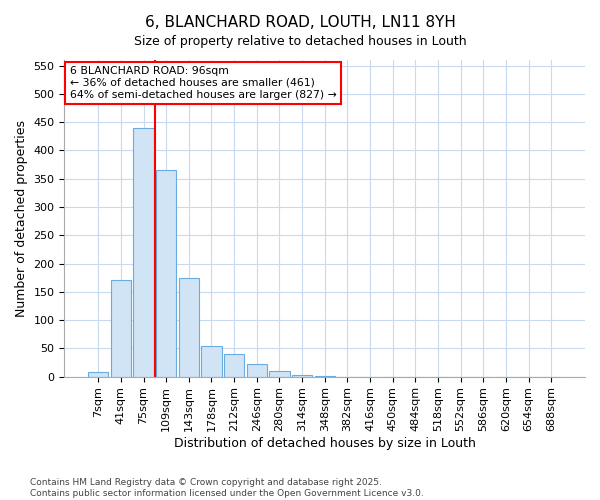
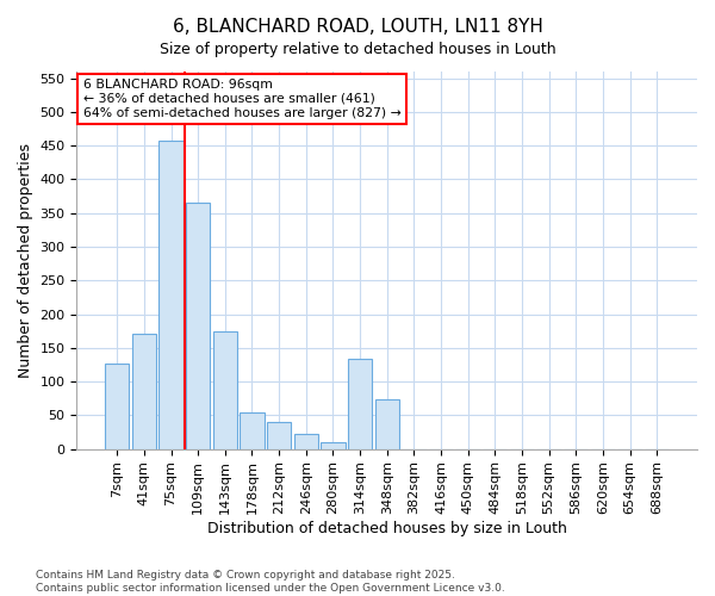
7sqm: 8 -> 126
75sqm: 440 -> 458
314sqm: 3 -> 134
348sqm: 1 -> 74
